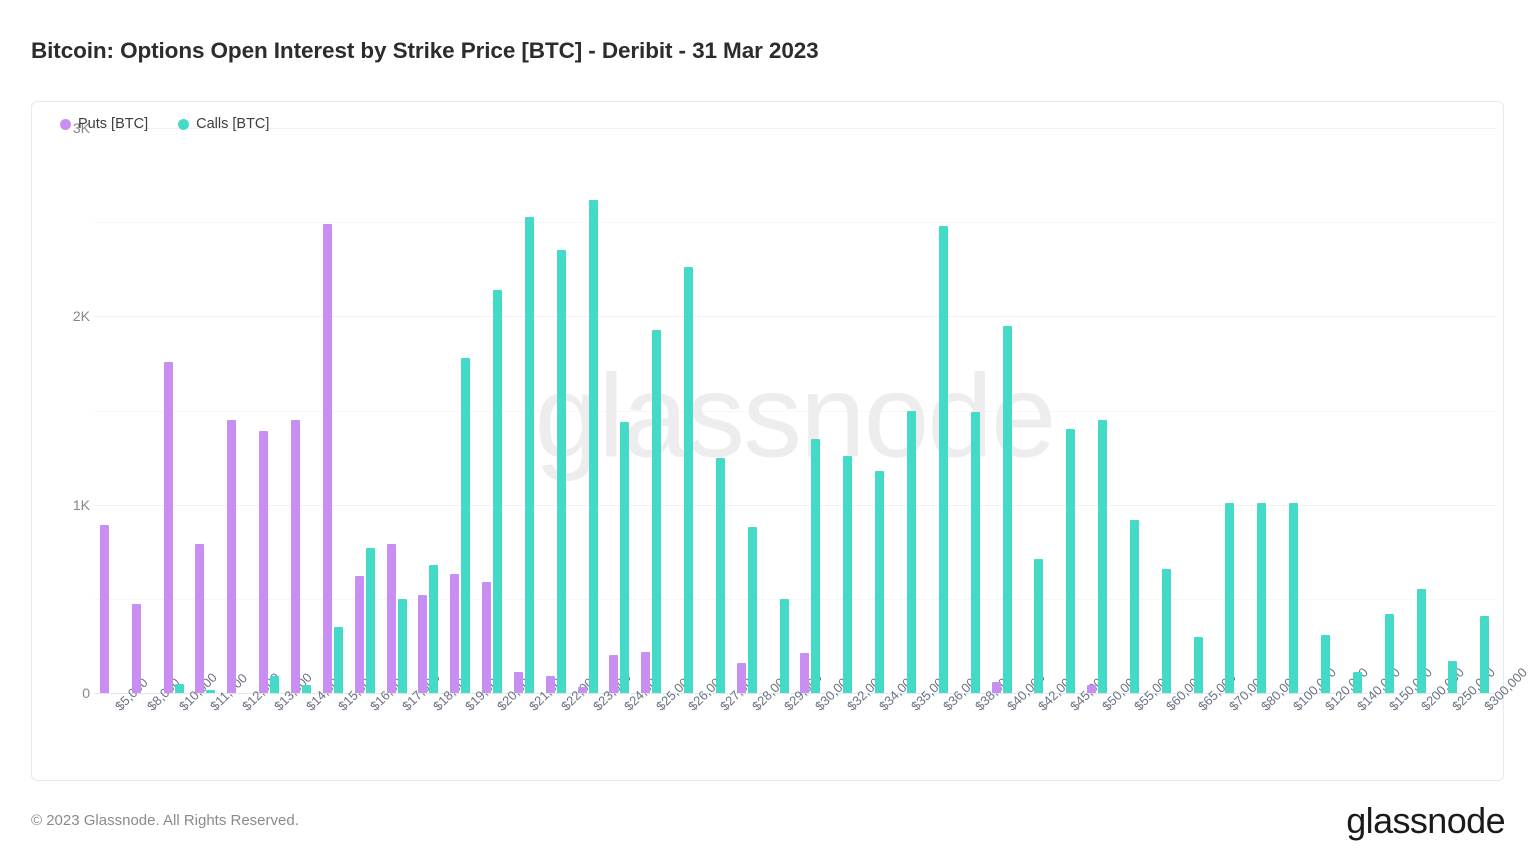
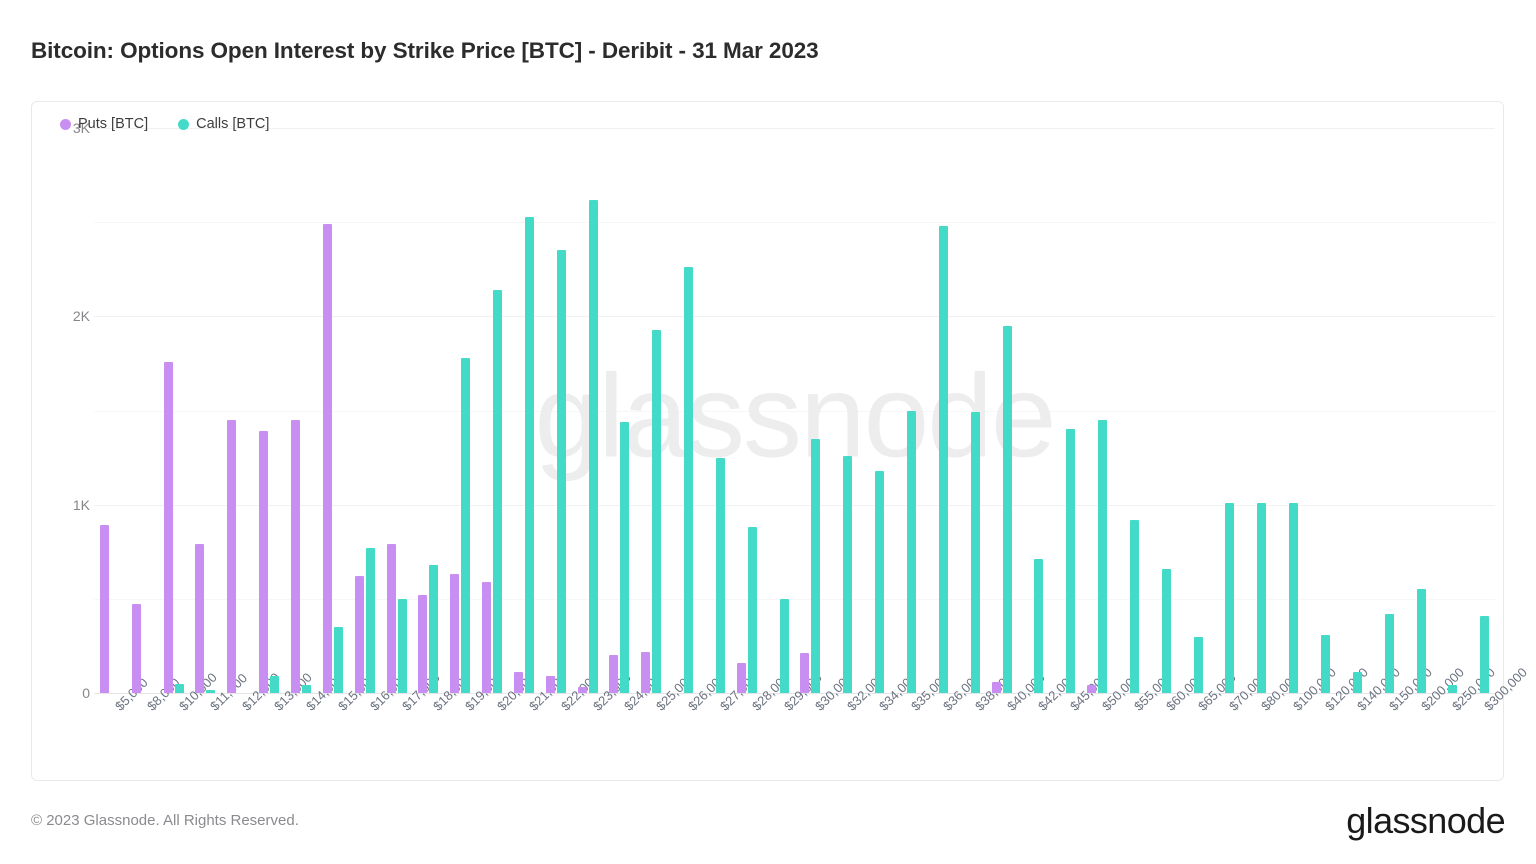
Calls [BTC]/$250,000: 0.17K -> 0.04K
